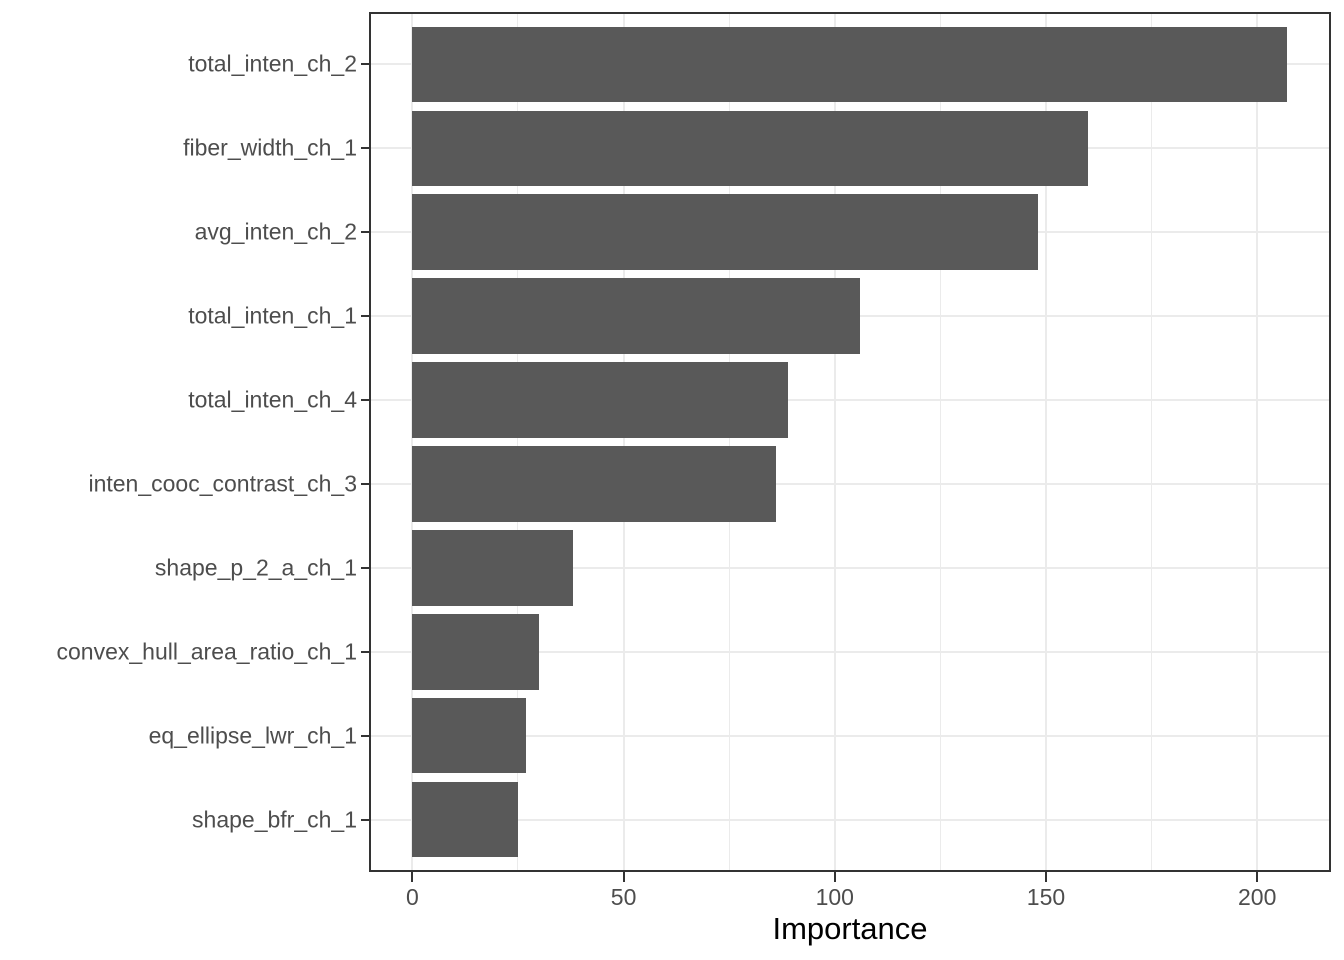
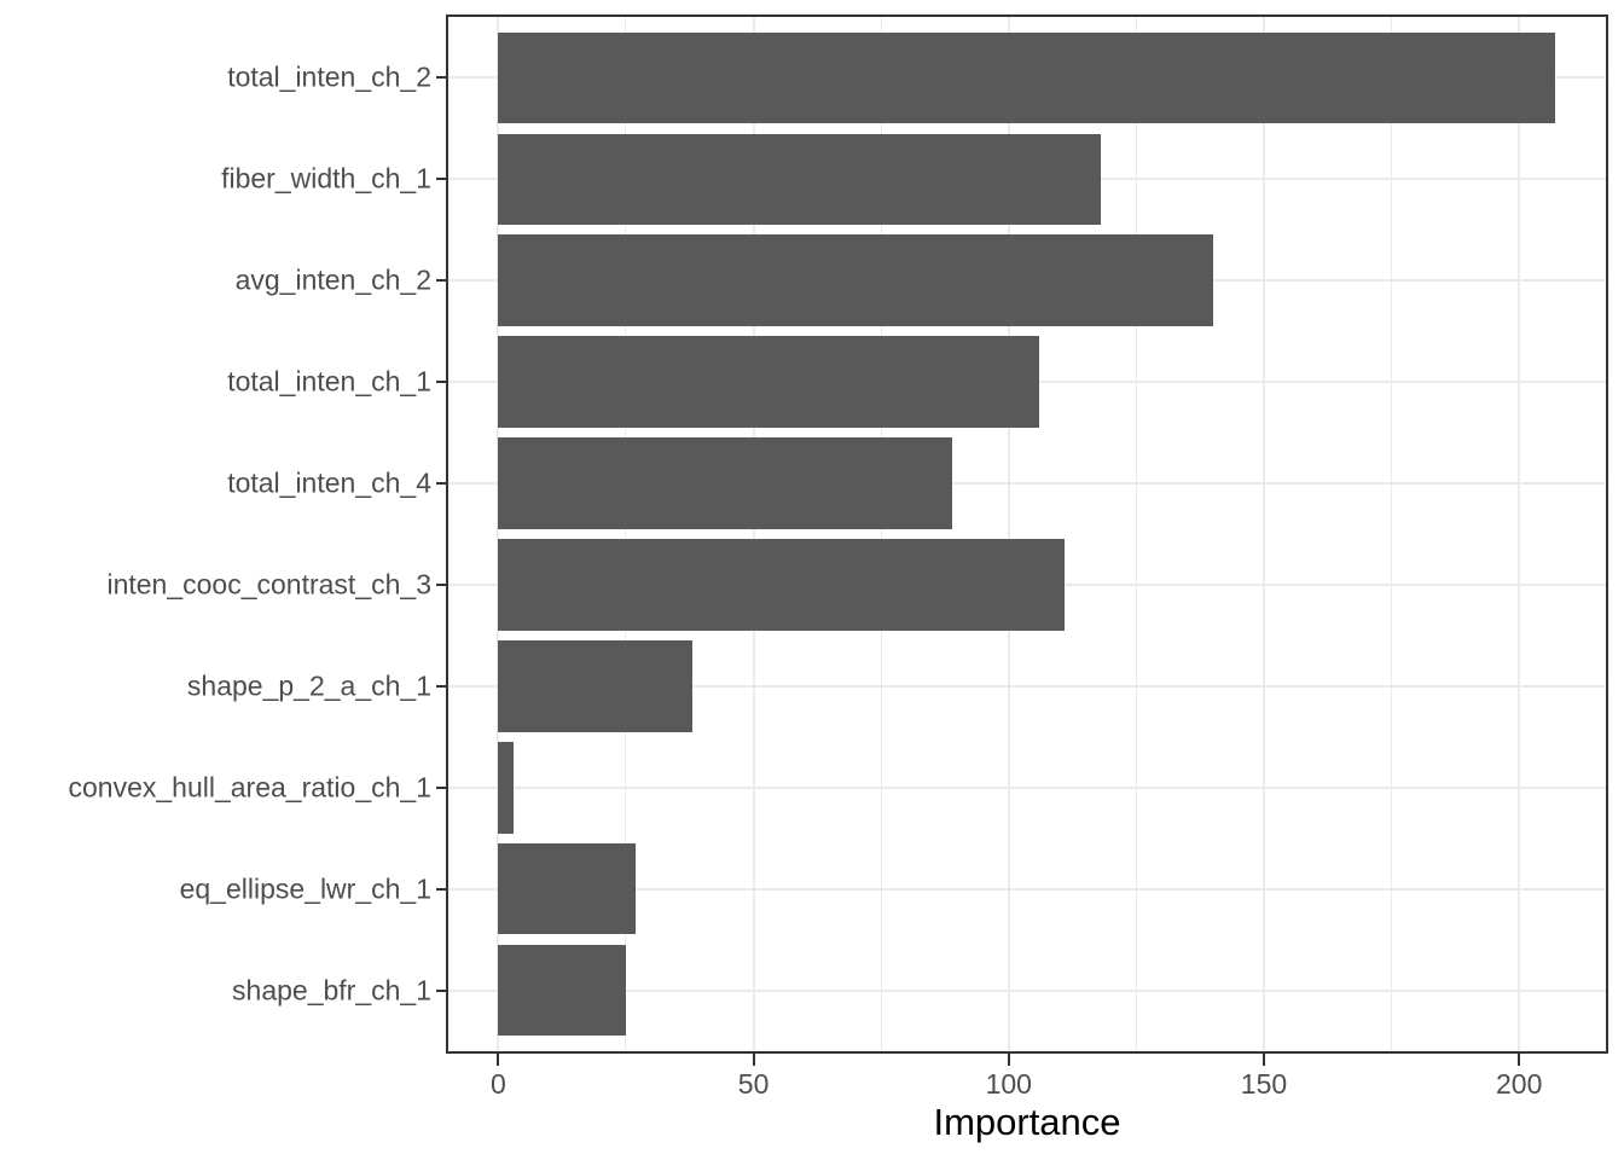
fiber_width_ch_1: 160 -> 118
avg_inten_ch_2: 148 -> 140
inten_cooc_contrast_ch_3: 86 -> 111
convex_hull_area_ratio_ch_1: 30 -> 3
